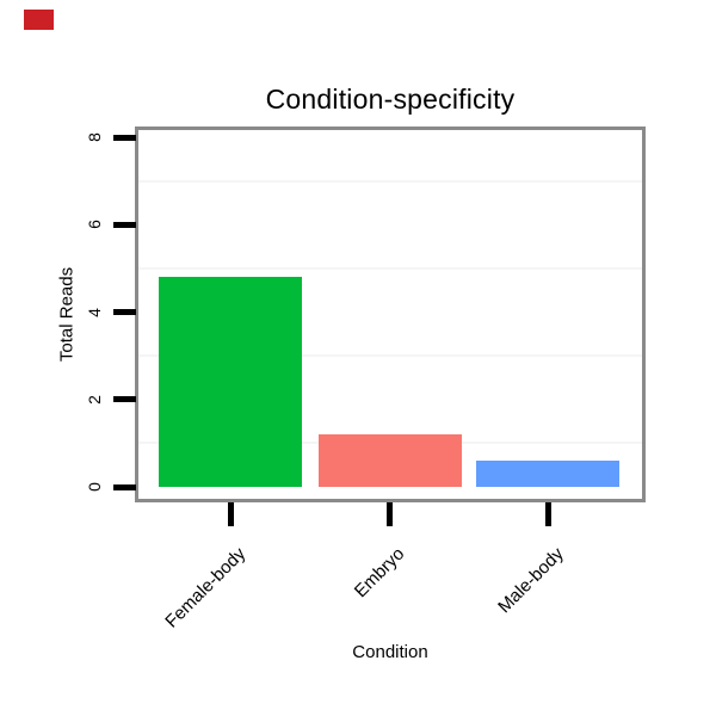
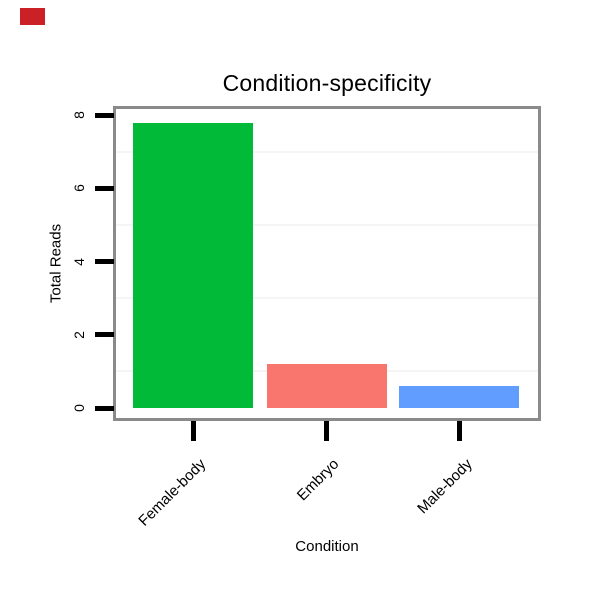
Female-body: 4.8 -> 7.8
